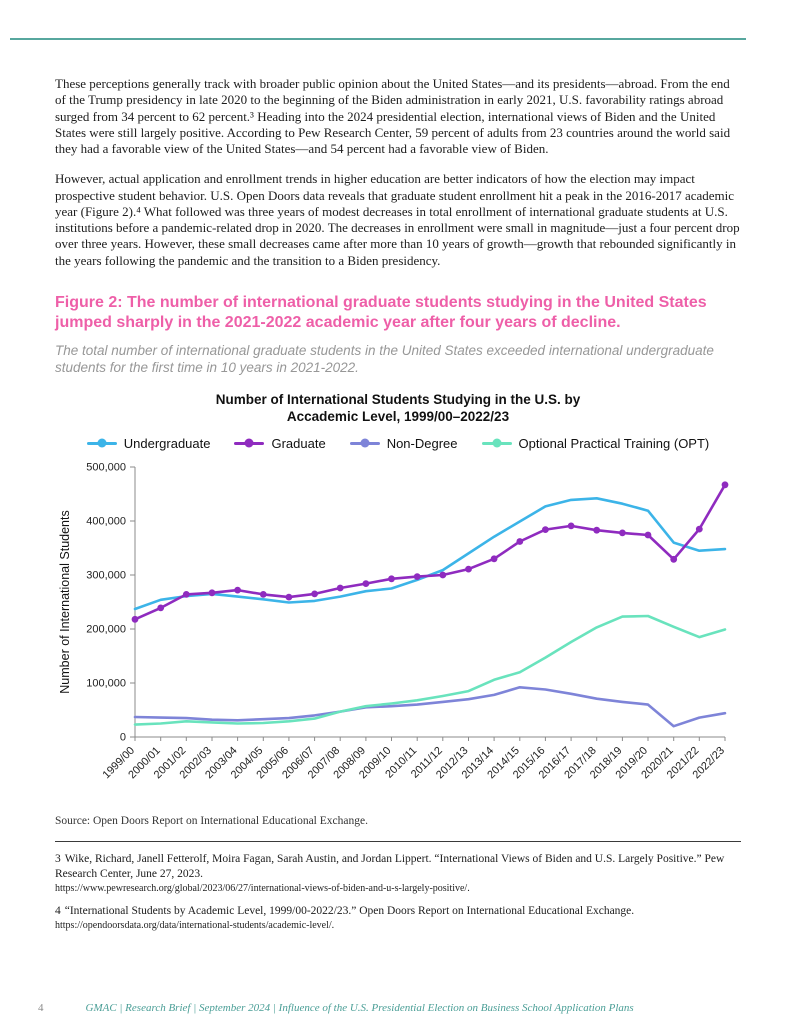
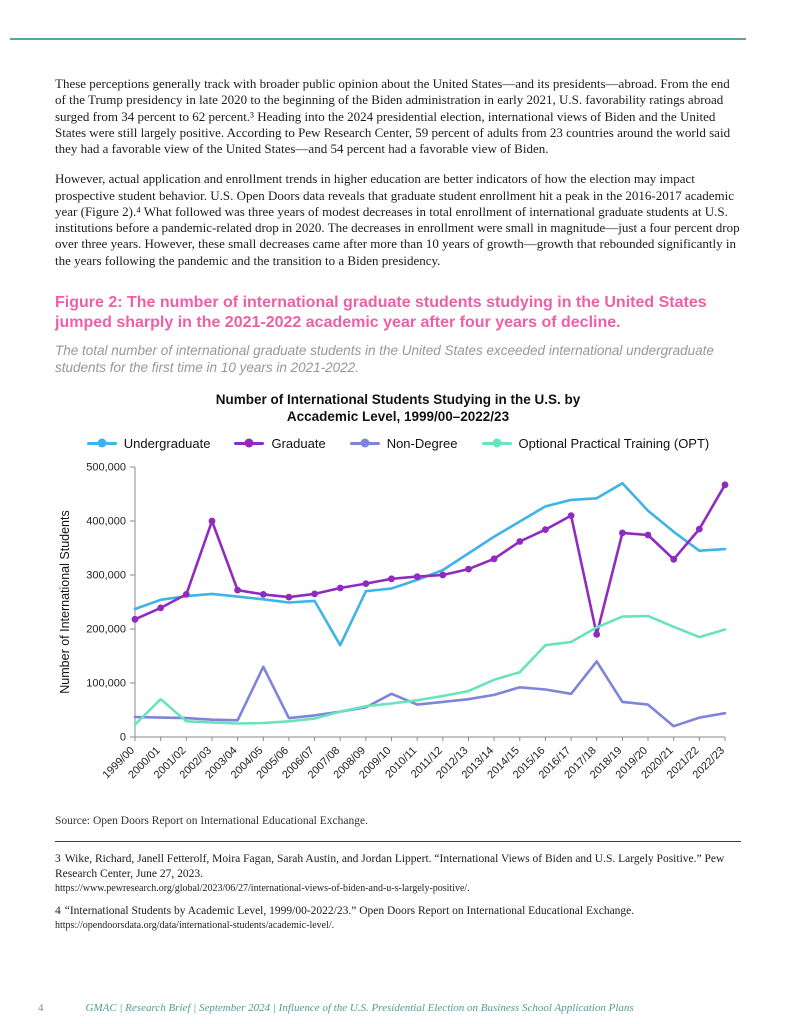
Optional Practical Training (OPT)/2000/01: 20000 -> 70000
Graduate/2002/03: 270000 -> 400000
Non-Degree/2004/05: 30000 -> 130000
Undergraduate/2007/08: 260000 -> 170000
Non-Degree/2009/10: 60000 -> 80000
Optional Practical Training (OPT)/2015/16: 150000 -> 170000
Graduate/2016/17: 390000 -> 410000
Graduate/2017/18: 380000 -> 190000
Non-Degree/2017/18: 70000 -> 140000
Undergraduate/2018/19: 430000 -> 470000
Undergraduate/2020/21: 360000 -> 380000
